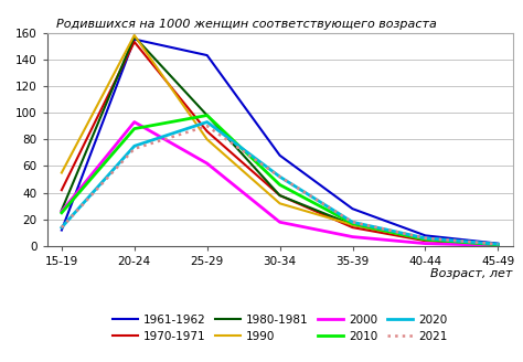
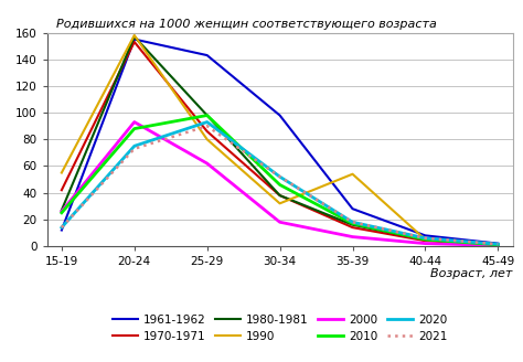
1961-1962/30-34: 68 -> 98
1990/35-39: 16 -> 54
